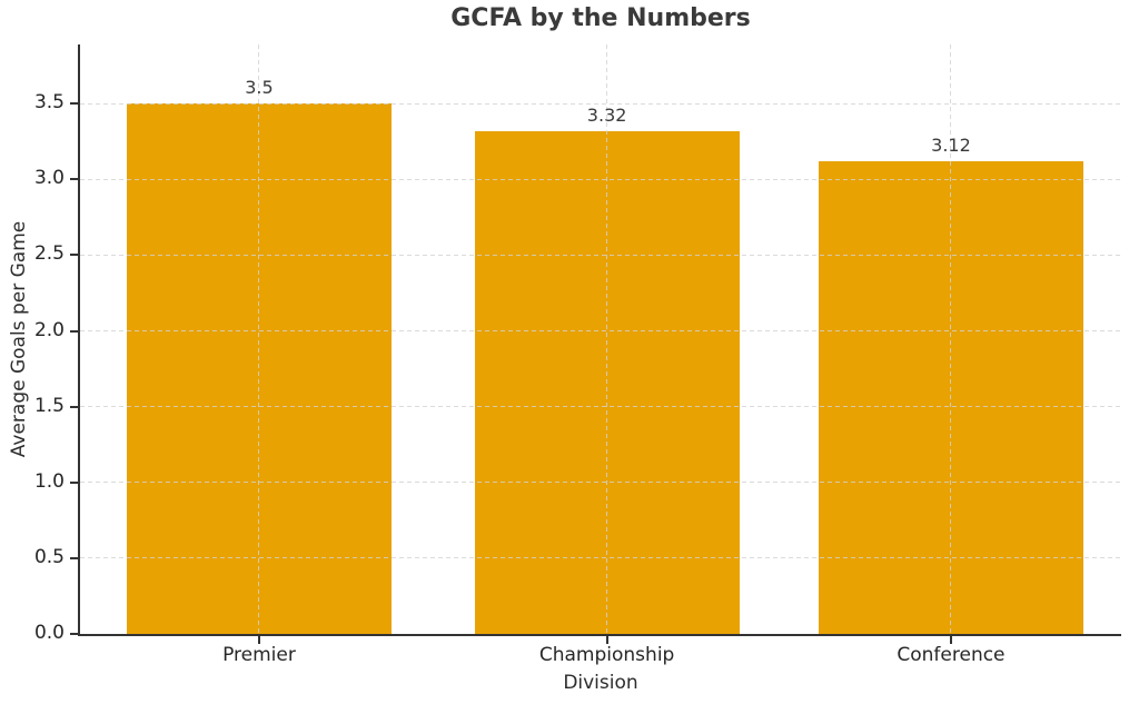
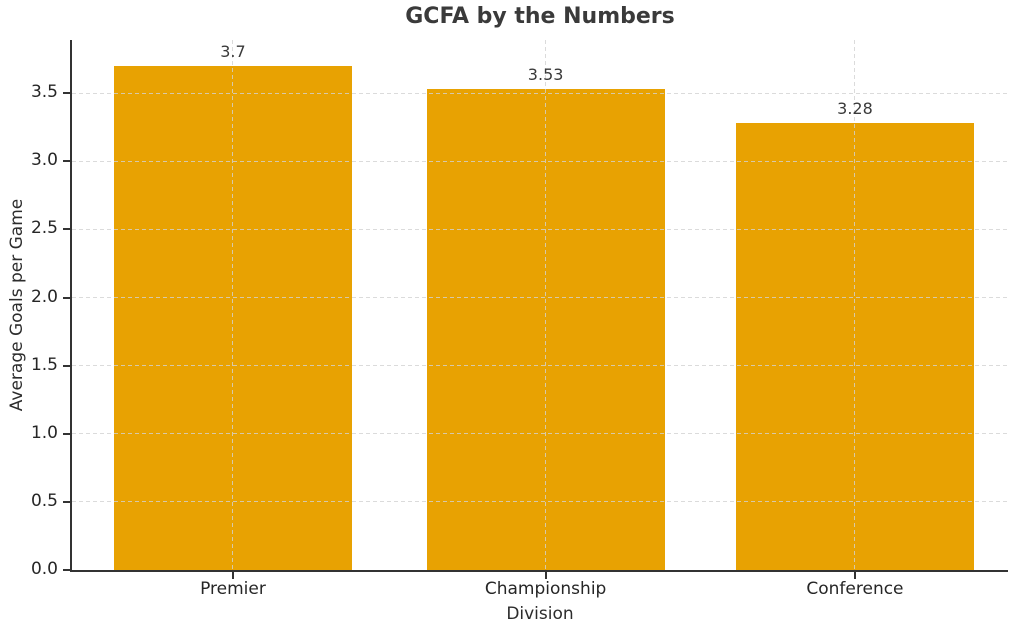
Premier: 3.5 -> 3.7
Championship: 3.32 -> 3.53
Conference: 3.12 -> 3.28
